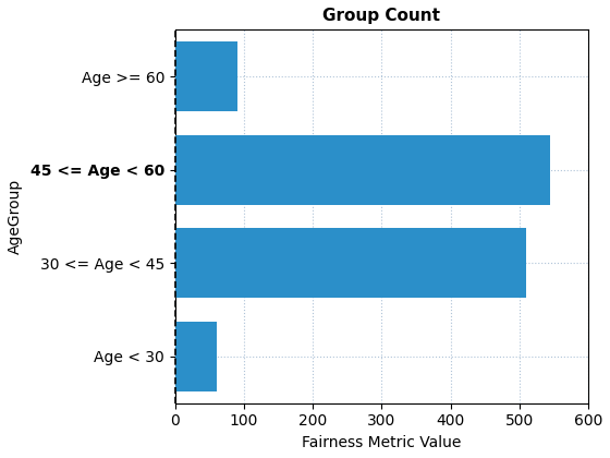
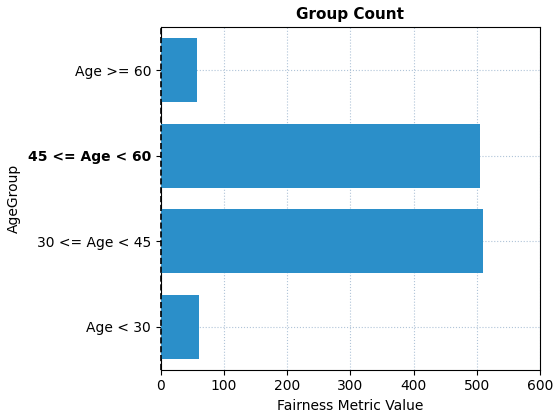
Age >= 60: 90 -> 58
45 <= Age < 60: 545 -> 506
